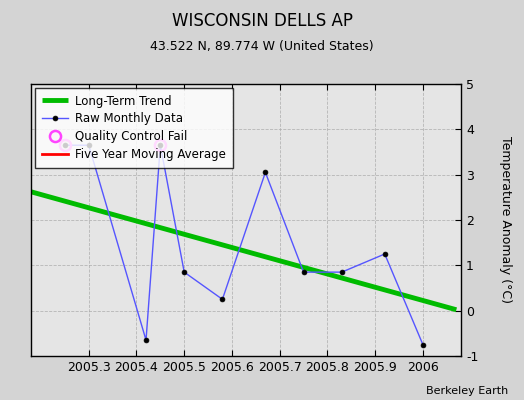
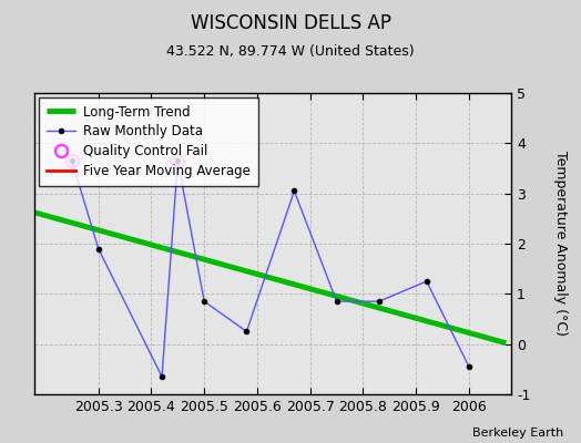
2005.3: 3.65 -> 1.90
2006: -0.75 -> -0.45
